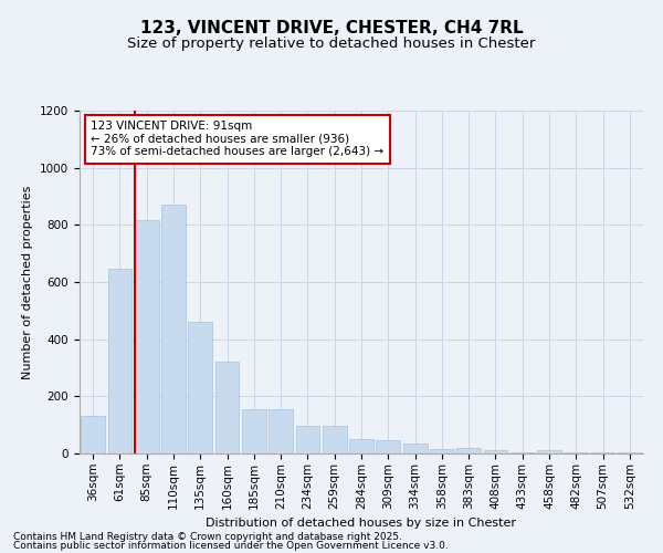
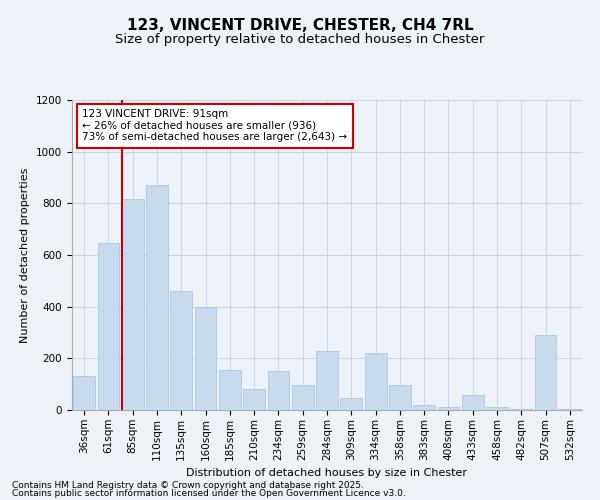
160sqm: 320 -> 400
210sqm: 155 -> 80
234sqm: 95 -> 150
284sqm: 50 -> 230
334sqm: 35 -> 220
358sqm: 15 -> 95
433sqm: 5 -> 60
507sqm: 5 -> 290
